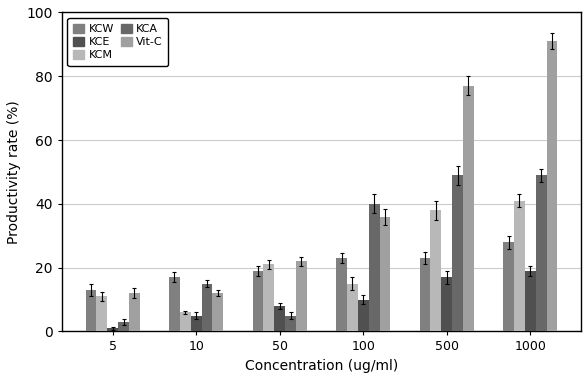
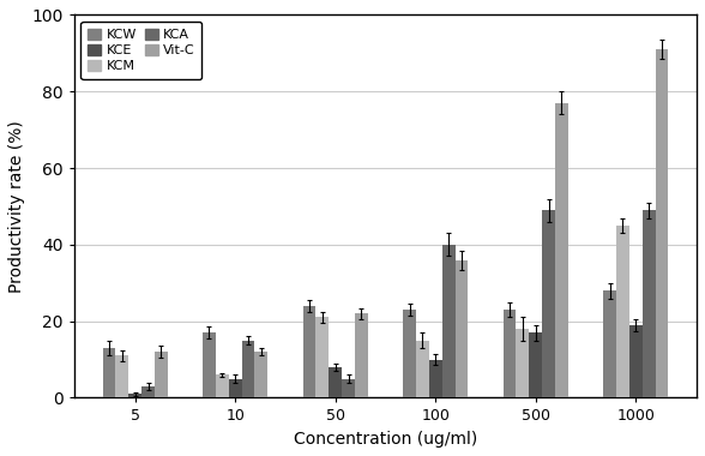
KCW/50: 19 -> 24
KCM/500: 38 -> 18
KCM/1000: 41 -> 45
